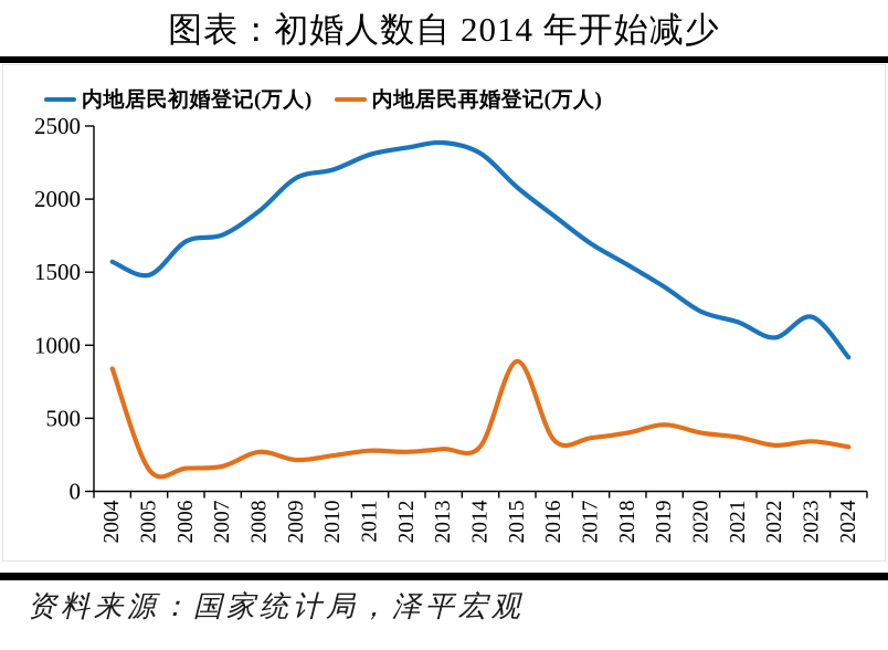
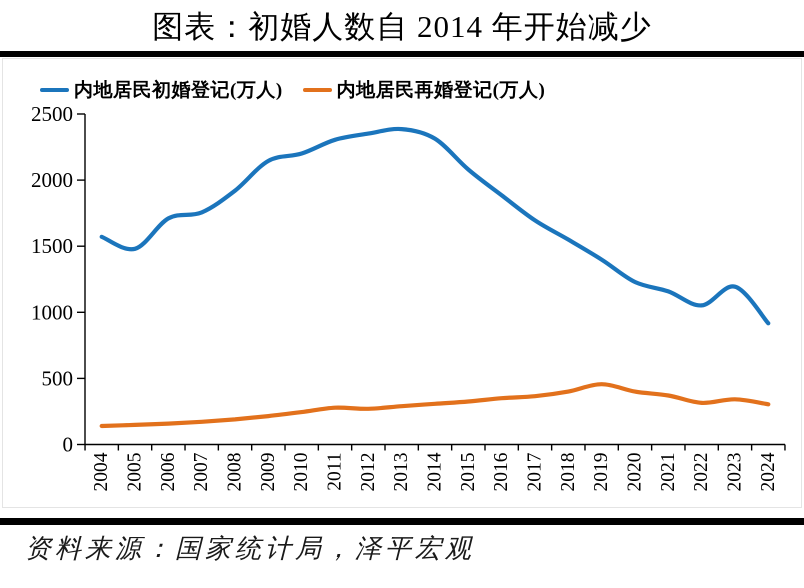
内地居民再婚登记(万人)/2004: 840 -> 140
内地居民再婚登记(万人)/2008: 270 -> 190
内地居民再婚登记(万人)/2015: 890 -> 320
